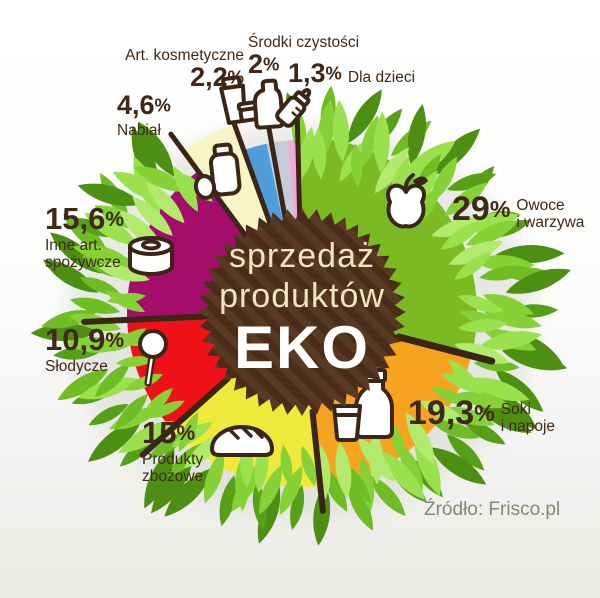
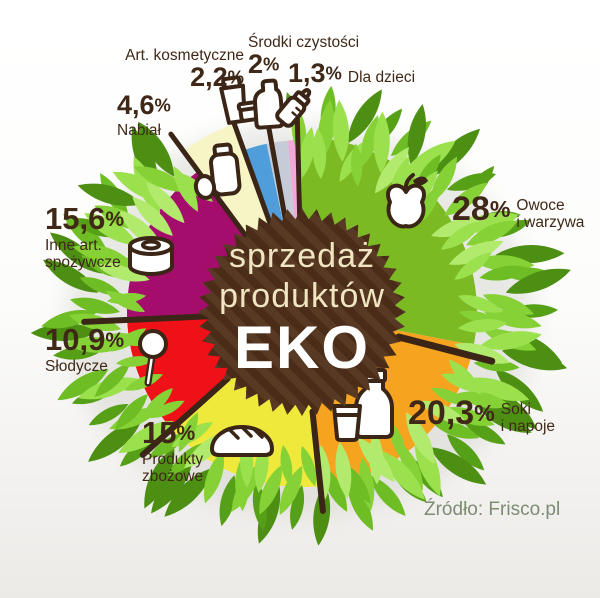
Owoce i warzywa: 29 -> 28
Soki i napoje: 19,3 -> 20,3
